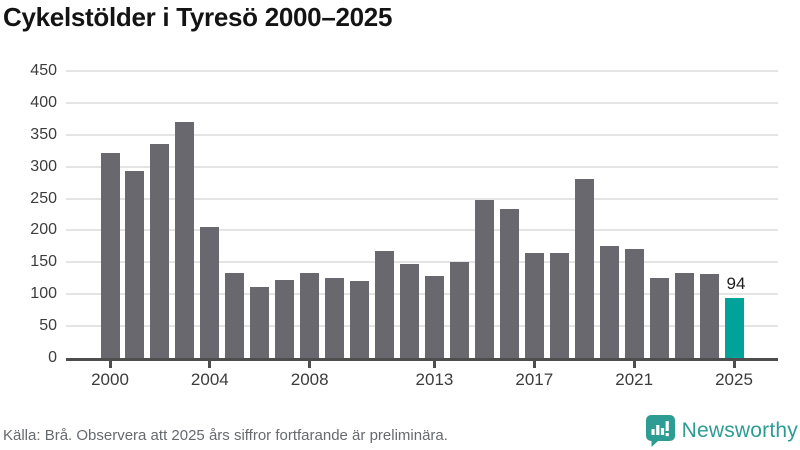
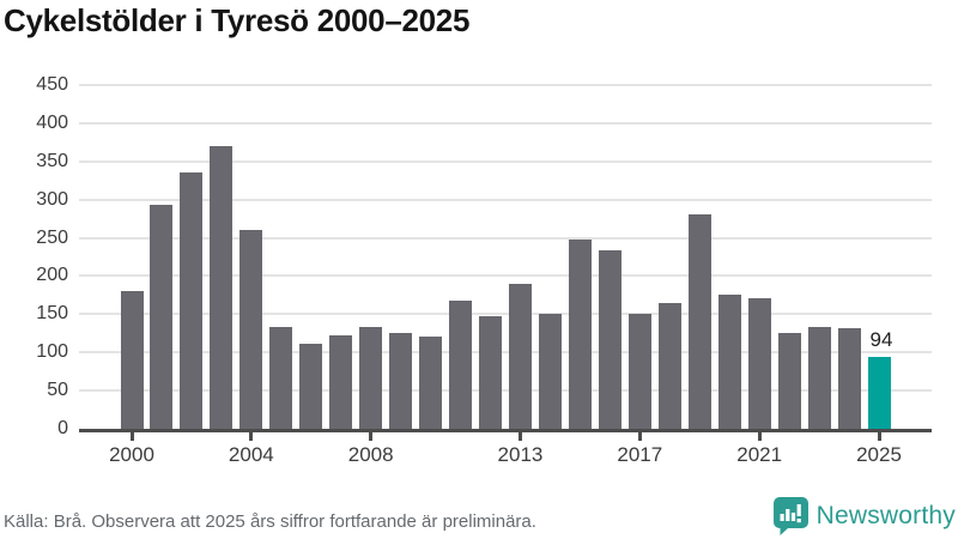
2000: 320 -> 180
2004: 200 -> 260
2013: 130 -> 190
2017: 160 -> 150
